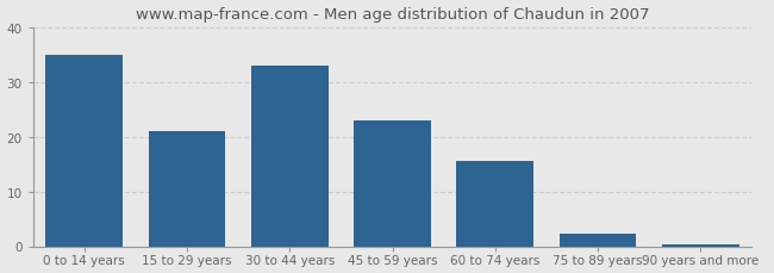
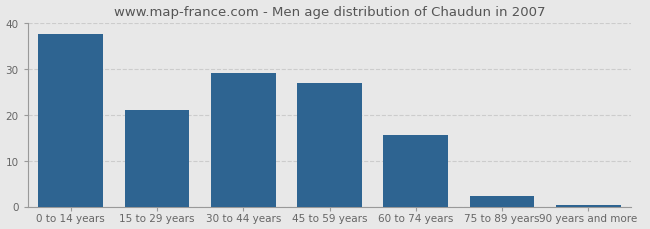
0 to 14 years: 35.0 -> 37.5
30 to 44 years: 33.0 -> 29.0
45 to 59 years: 23.0 -> 27.0
